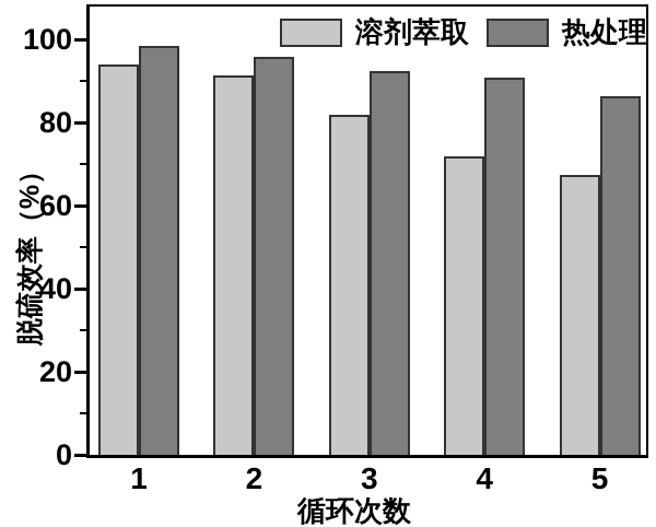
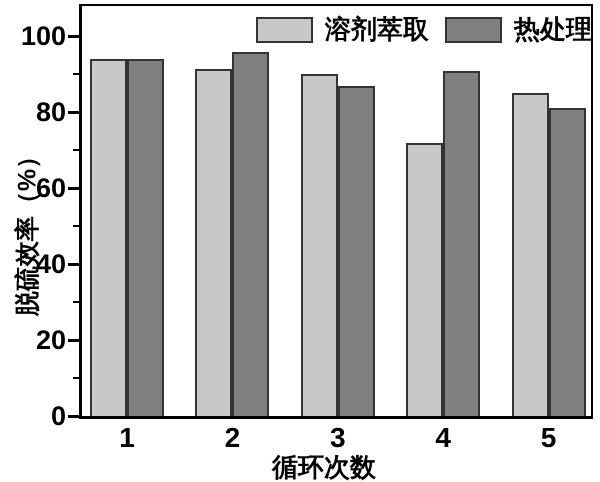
热处理/1: 98 -> 94
溶剂萃取/3: 82 -> 90
热处理/3: 92 -> 87
溶剂萃取/5: 68 -> 85
热处理/5: 86 -> 81
